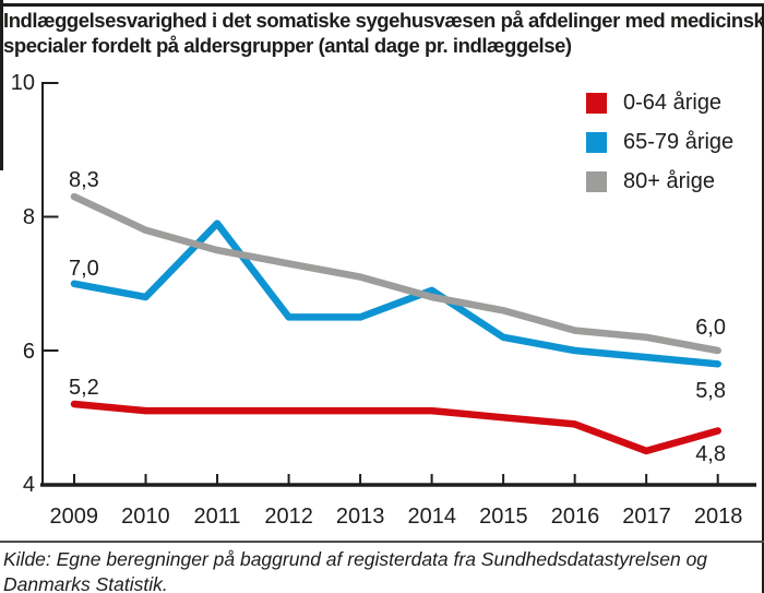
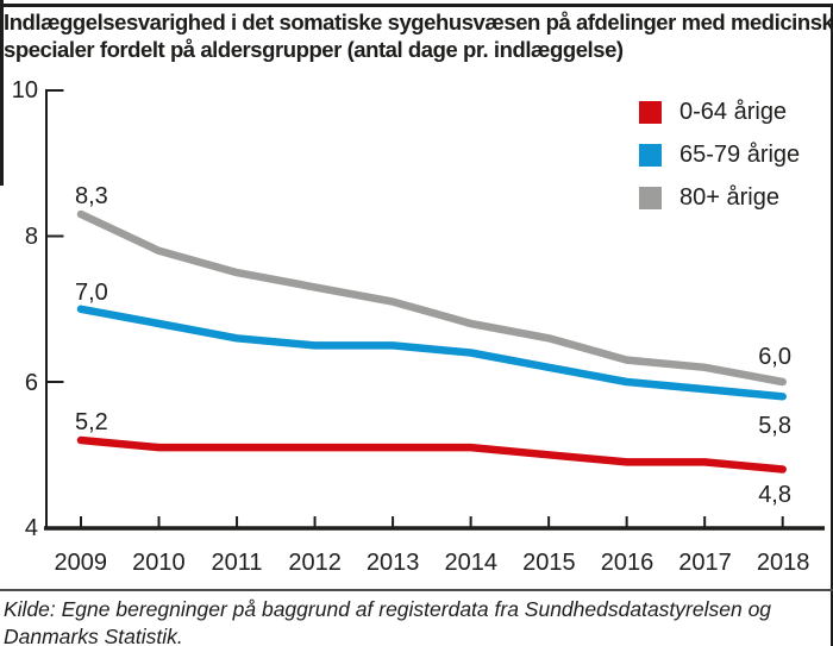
65-79 årige/2011: 7.9 -> 6.6
65-79 årige/2014: 6.9 -> 6.4
0-64 årige/2017: 4.5 -> 4.9
